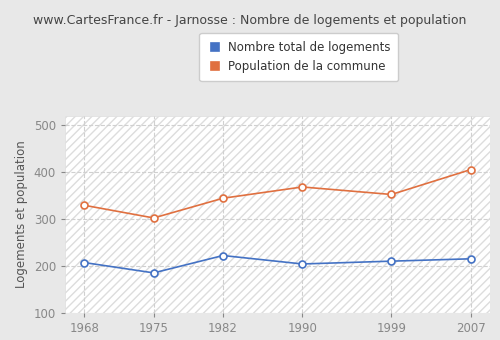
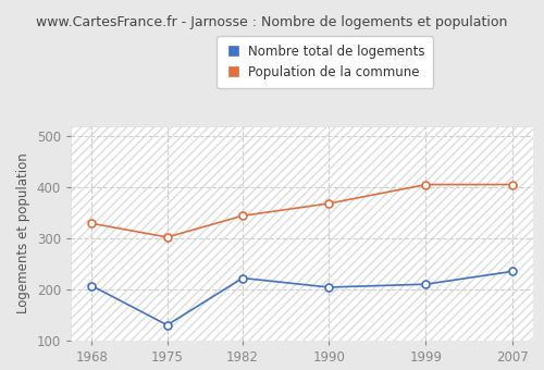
Nombre total de logements/1975: 185 -> 130
Population de la commune/1999: 352 -> 405
Nombre total de logements/2007: 215 -> 235
